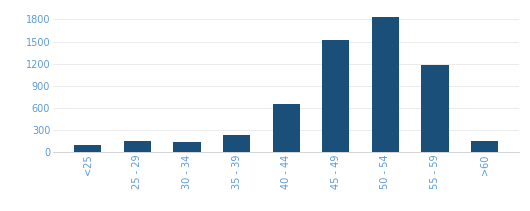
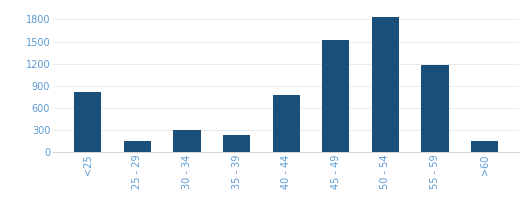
<25: 100 -> 820
30 - 34: 130 -> 300
40 - 44: 650 -> 780
